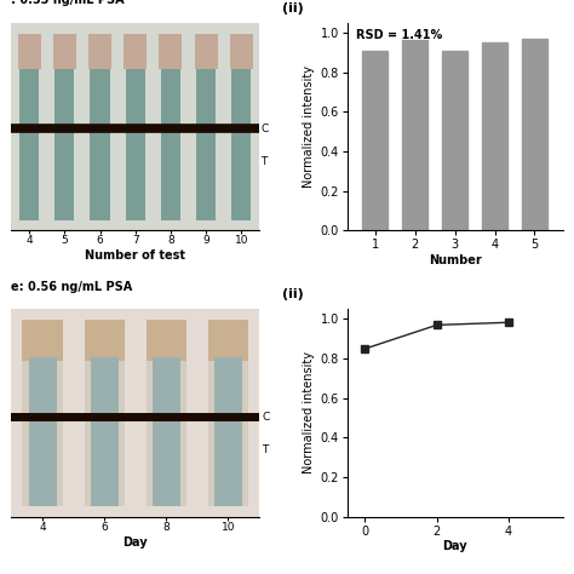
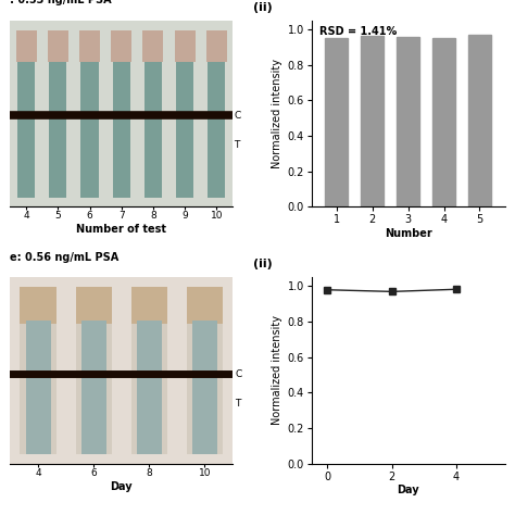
1: 0.91 -> 0.95
3: 0.91 -> 0.96
0: 0.85 -> 0.98
